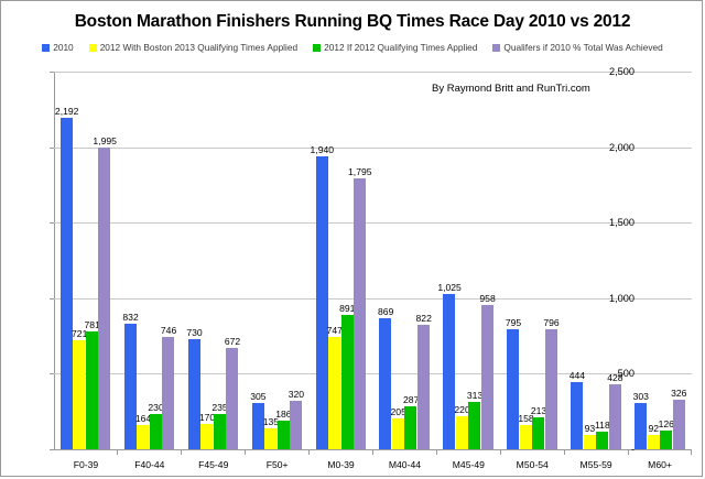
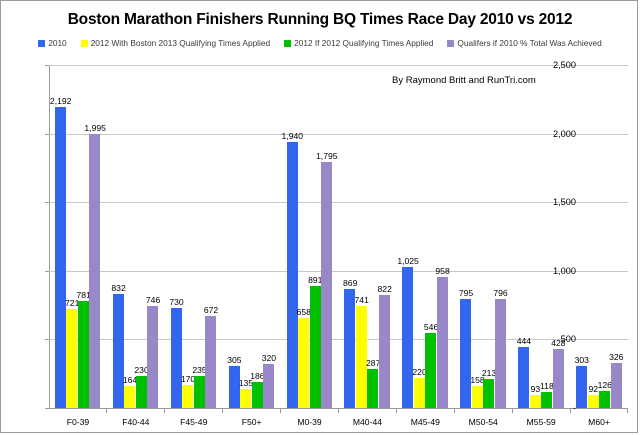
2012 With Boston 2013 Qualifying Times Applied/M0-39: 747 -> 658
2012 With Boston 2013 Qualifying Times Applied/M40-44: 205 -> 741
2012 If 2012 Qualifying Times Applied/M45-49: 313 -> 546
